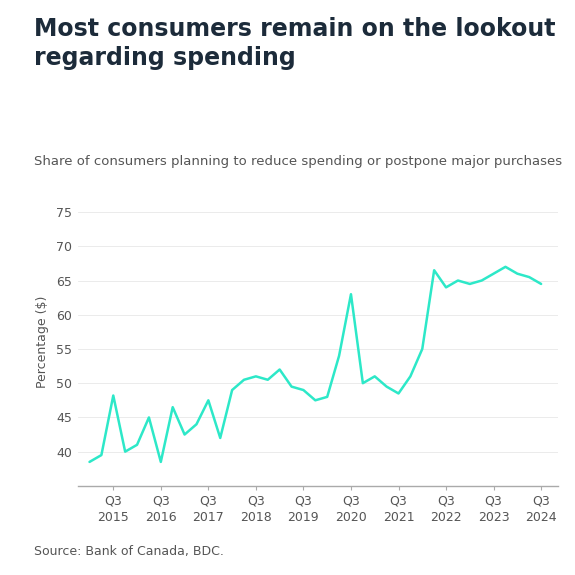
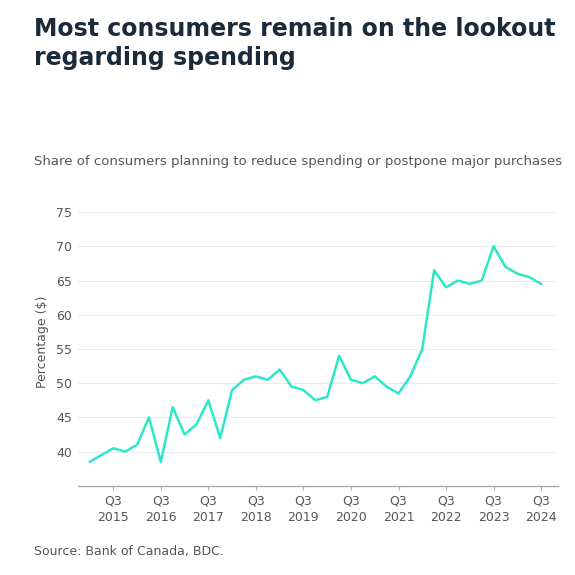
Q3 2015: 48.2 -> 40.5
Q3 2020: 63.0 -> 50.5
Q3 2023: 66.0 -> 70.0
